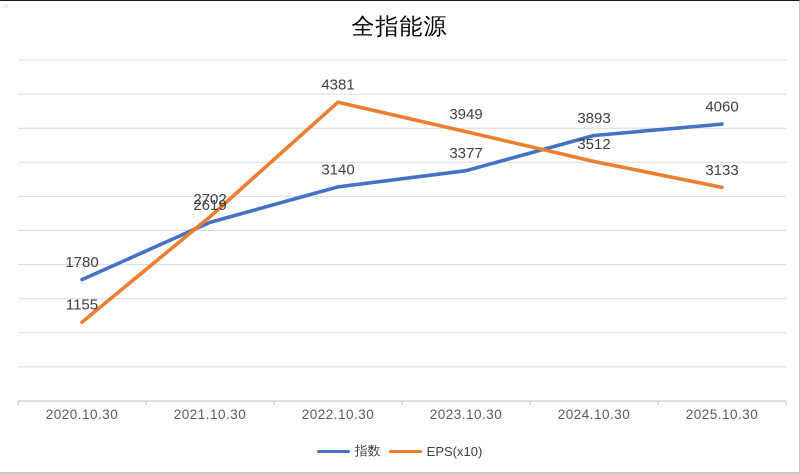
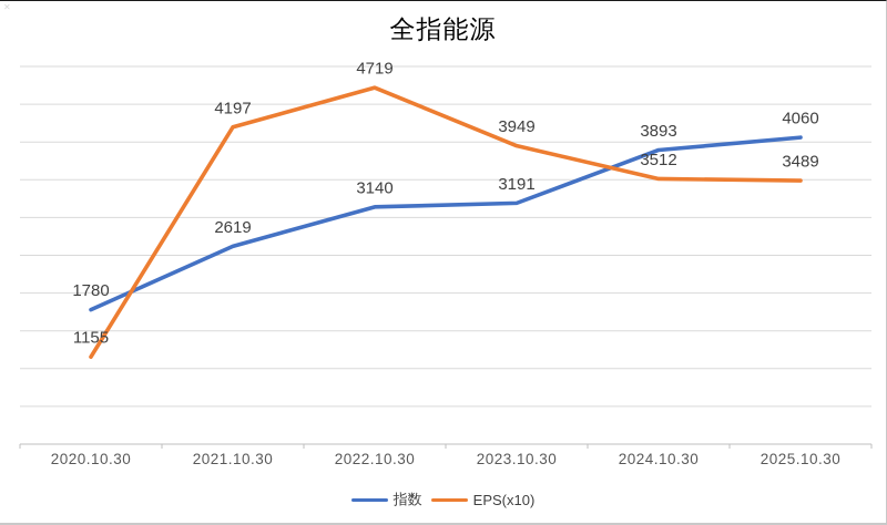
EPS(x10)/2021.10.30: 2702 -> 4197
EPS(x10)/2022.10.30: 4381 -> 4719
指数/2023.10.30: 3377 -> 3191
EPS(x10)/2025.10.30: 3133 -> 3489
